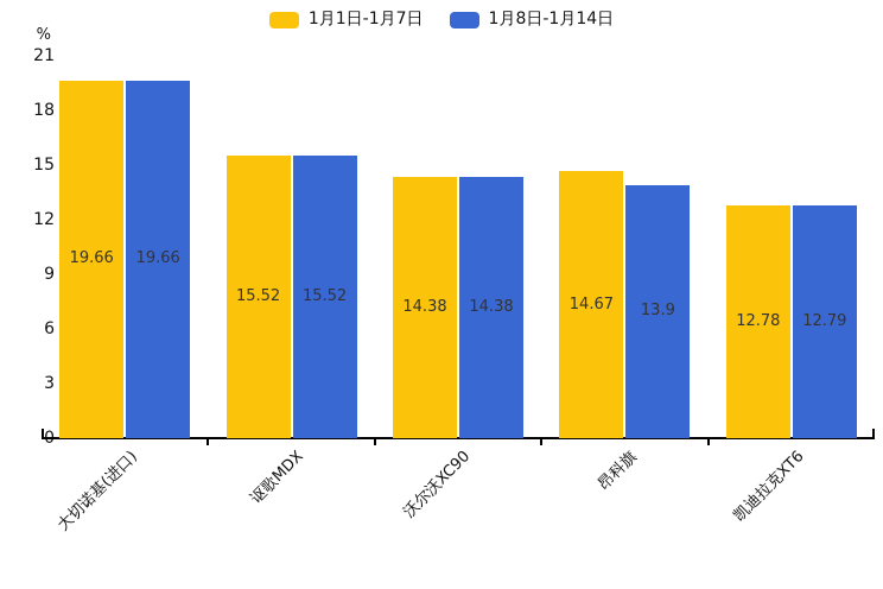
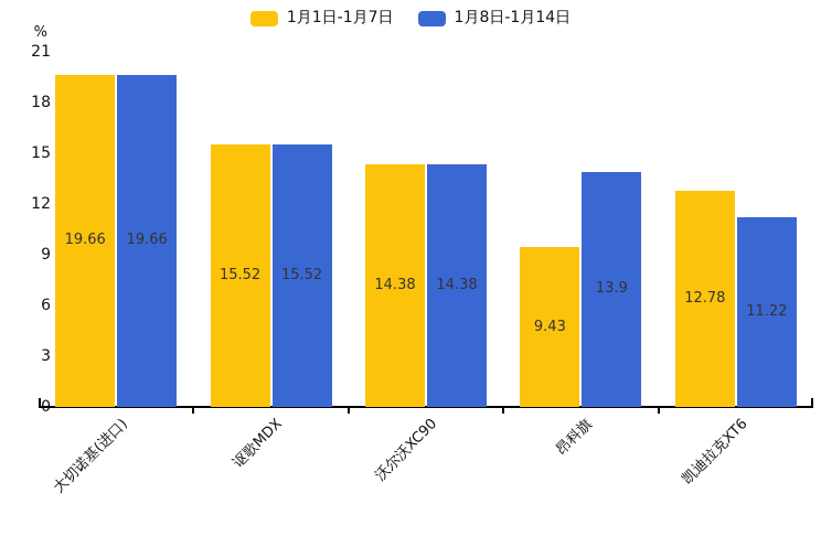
1月1日-1月7日/昂科旗: 14.67 -> 9.43
1月8日-1月14日/凯迪拉克XT6: 12.79 -> 11.22
